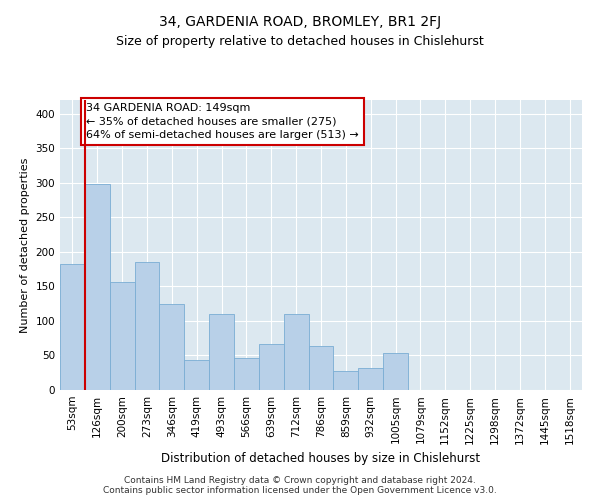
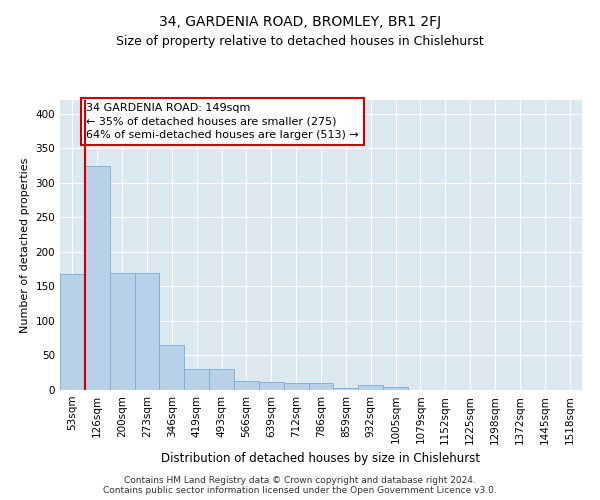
53sqm: 182 -> 168
126sqm: 298 -> 325
200sqm: 156 -> 170
273sqm: 186 -> 170
346sqm: 124 -> 65
419sqm: 44 -> 30
493sqm: 110 -> 30
566sqm: 46 -> 13
639sqm: 66 -> 12
712sqm: 110 -> 10
786sqm: 64 -> 10
859sqm: 28 -> 3
932sqm: 32 -> 7
1005sqm: 54 -> 5
